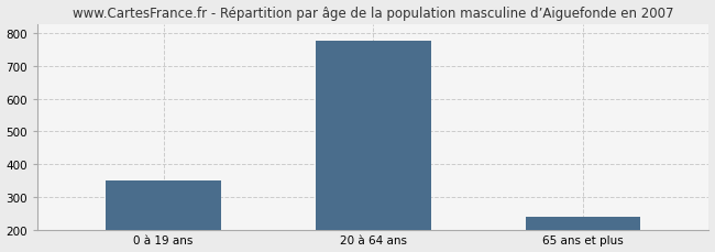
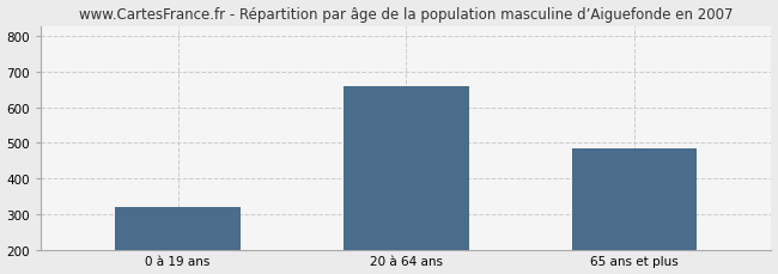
0 à 19 ans: 350 -> 320
20 à 64 ans: 778 -> 660
65 ans et plus: 238 -> 485
